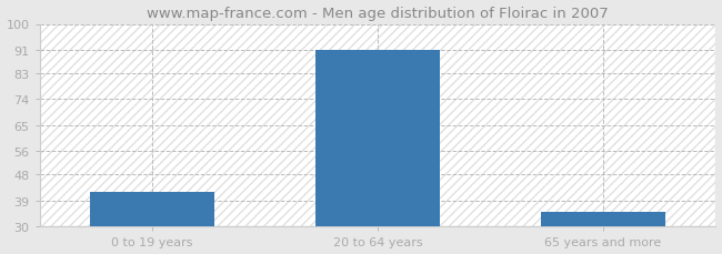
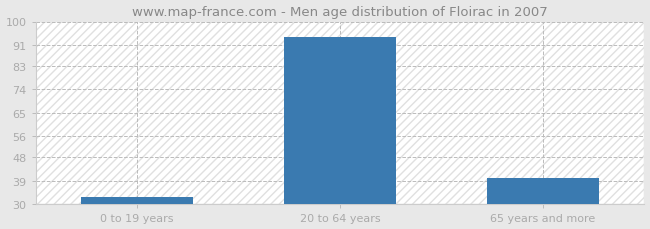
0 to 19 years: 42 -> 33
20 to 64 years: 91 -> 94
65 years and more: 35 -> 40
